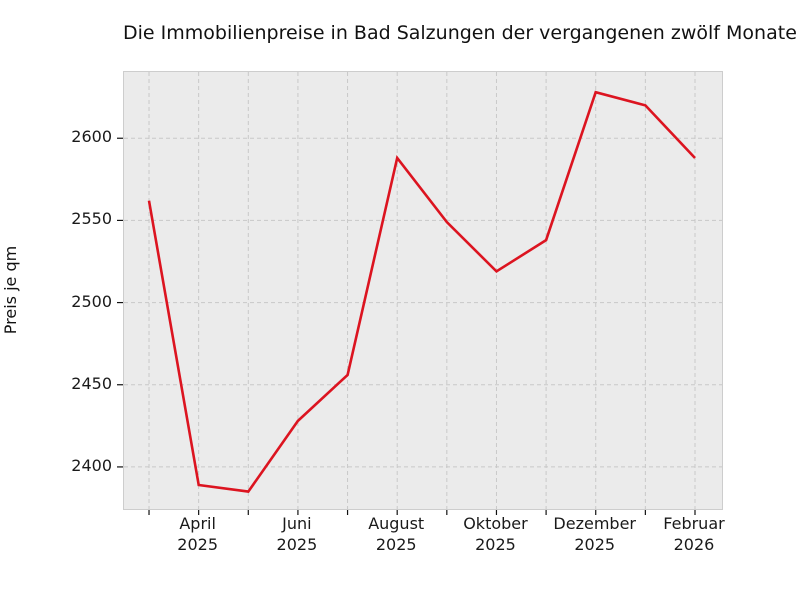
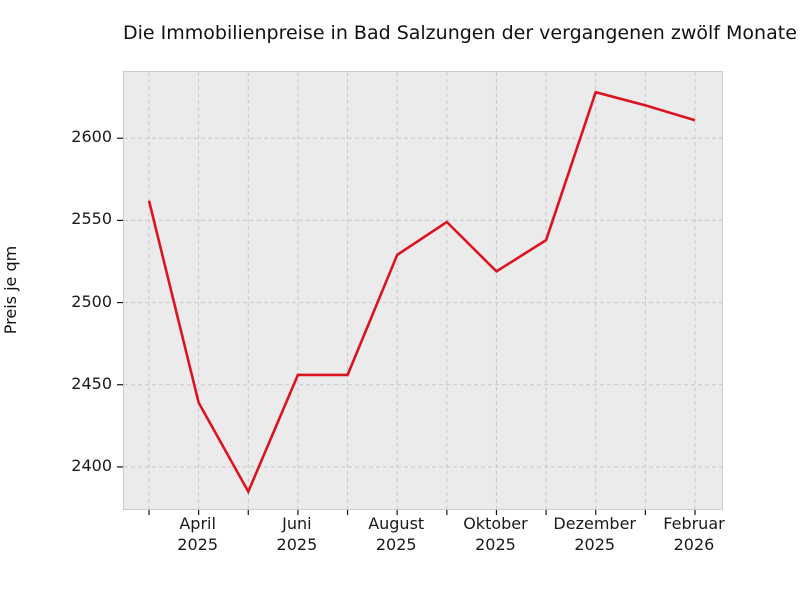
April 2025: 2389 -> 2439
Juni 2025: 2428 -> 2456
August 2025: 2588 -> 2529
Februar 2026: 2588 -> 2611
